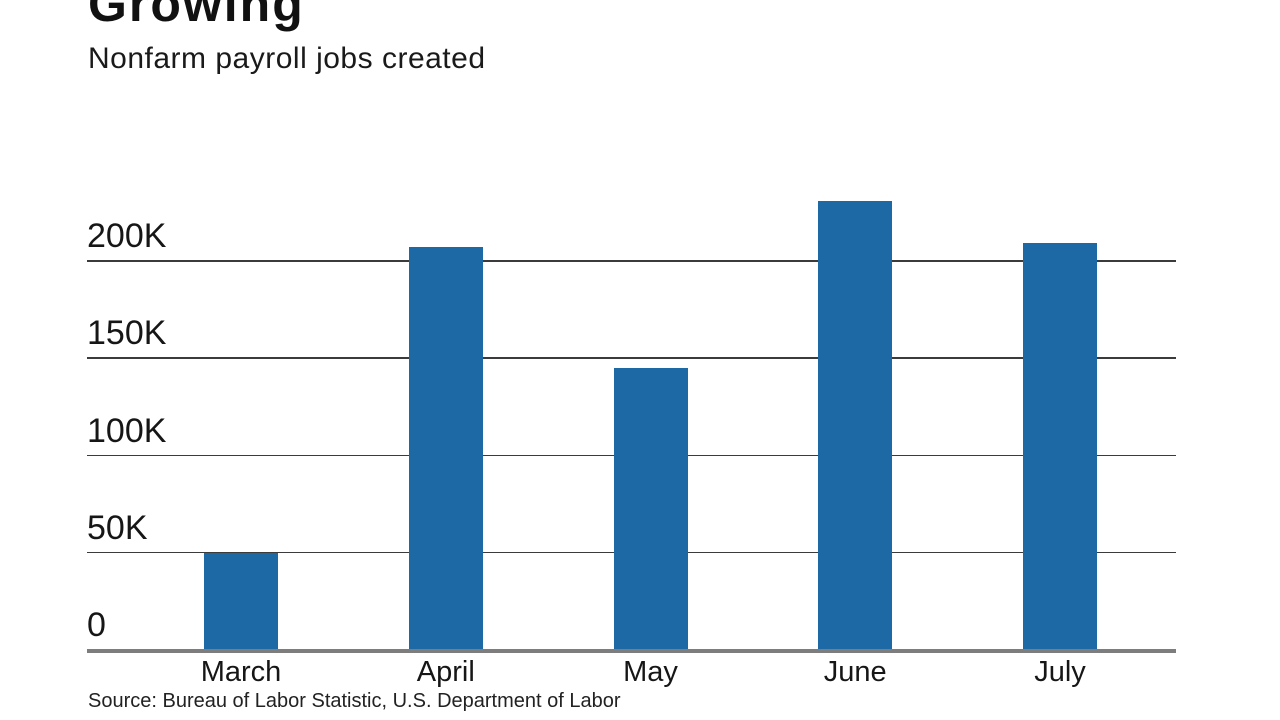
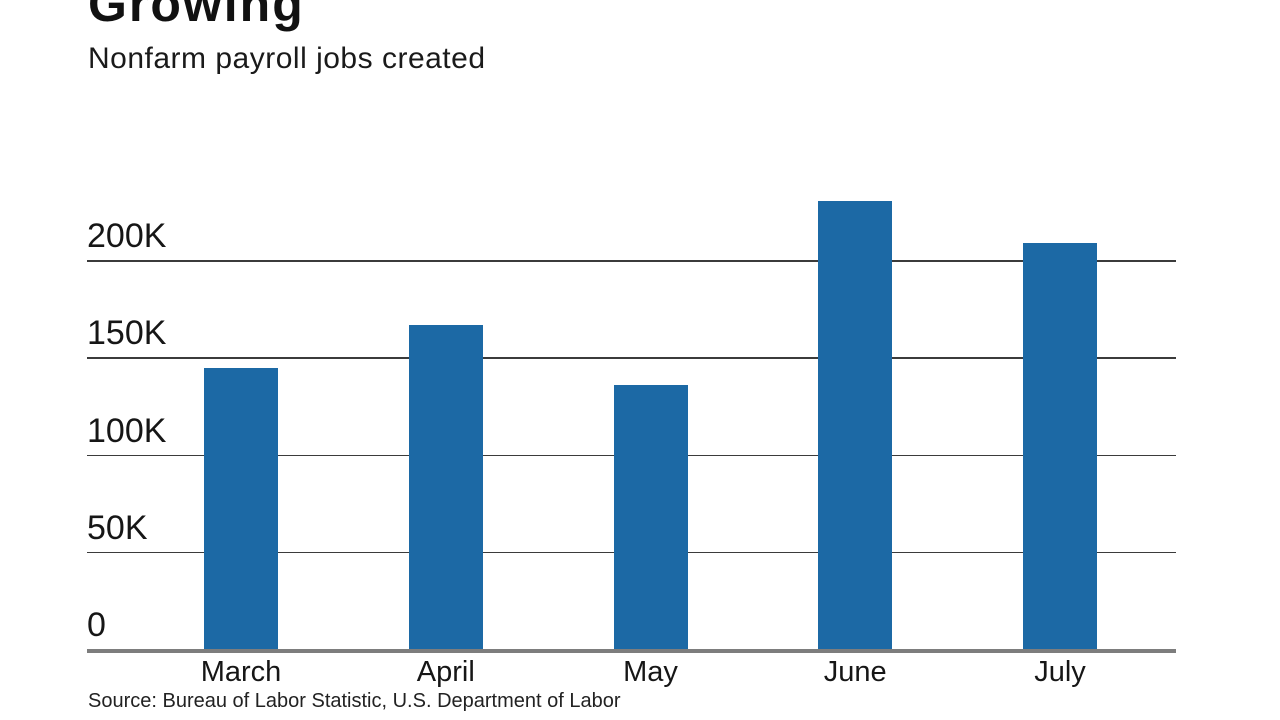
March: 50K -> 145K
April: 207K -> 167K
May: 145K -> 136K
